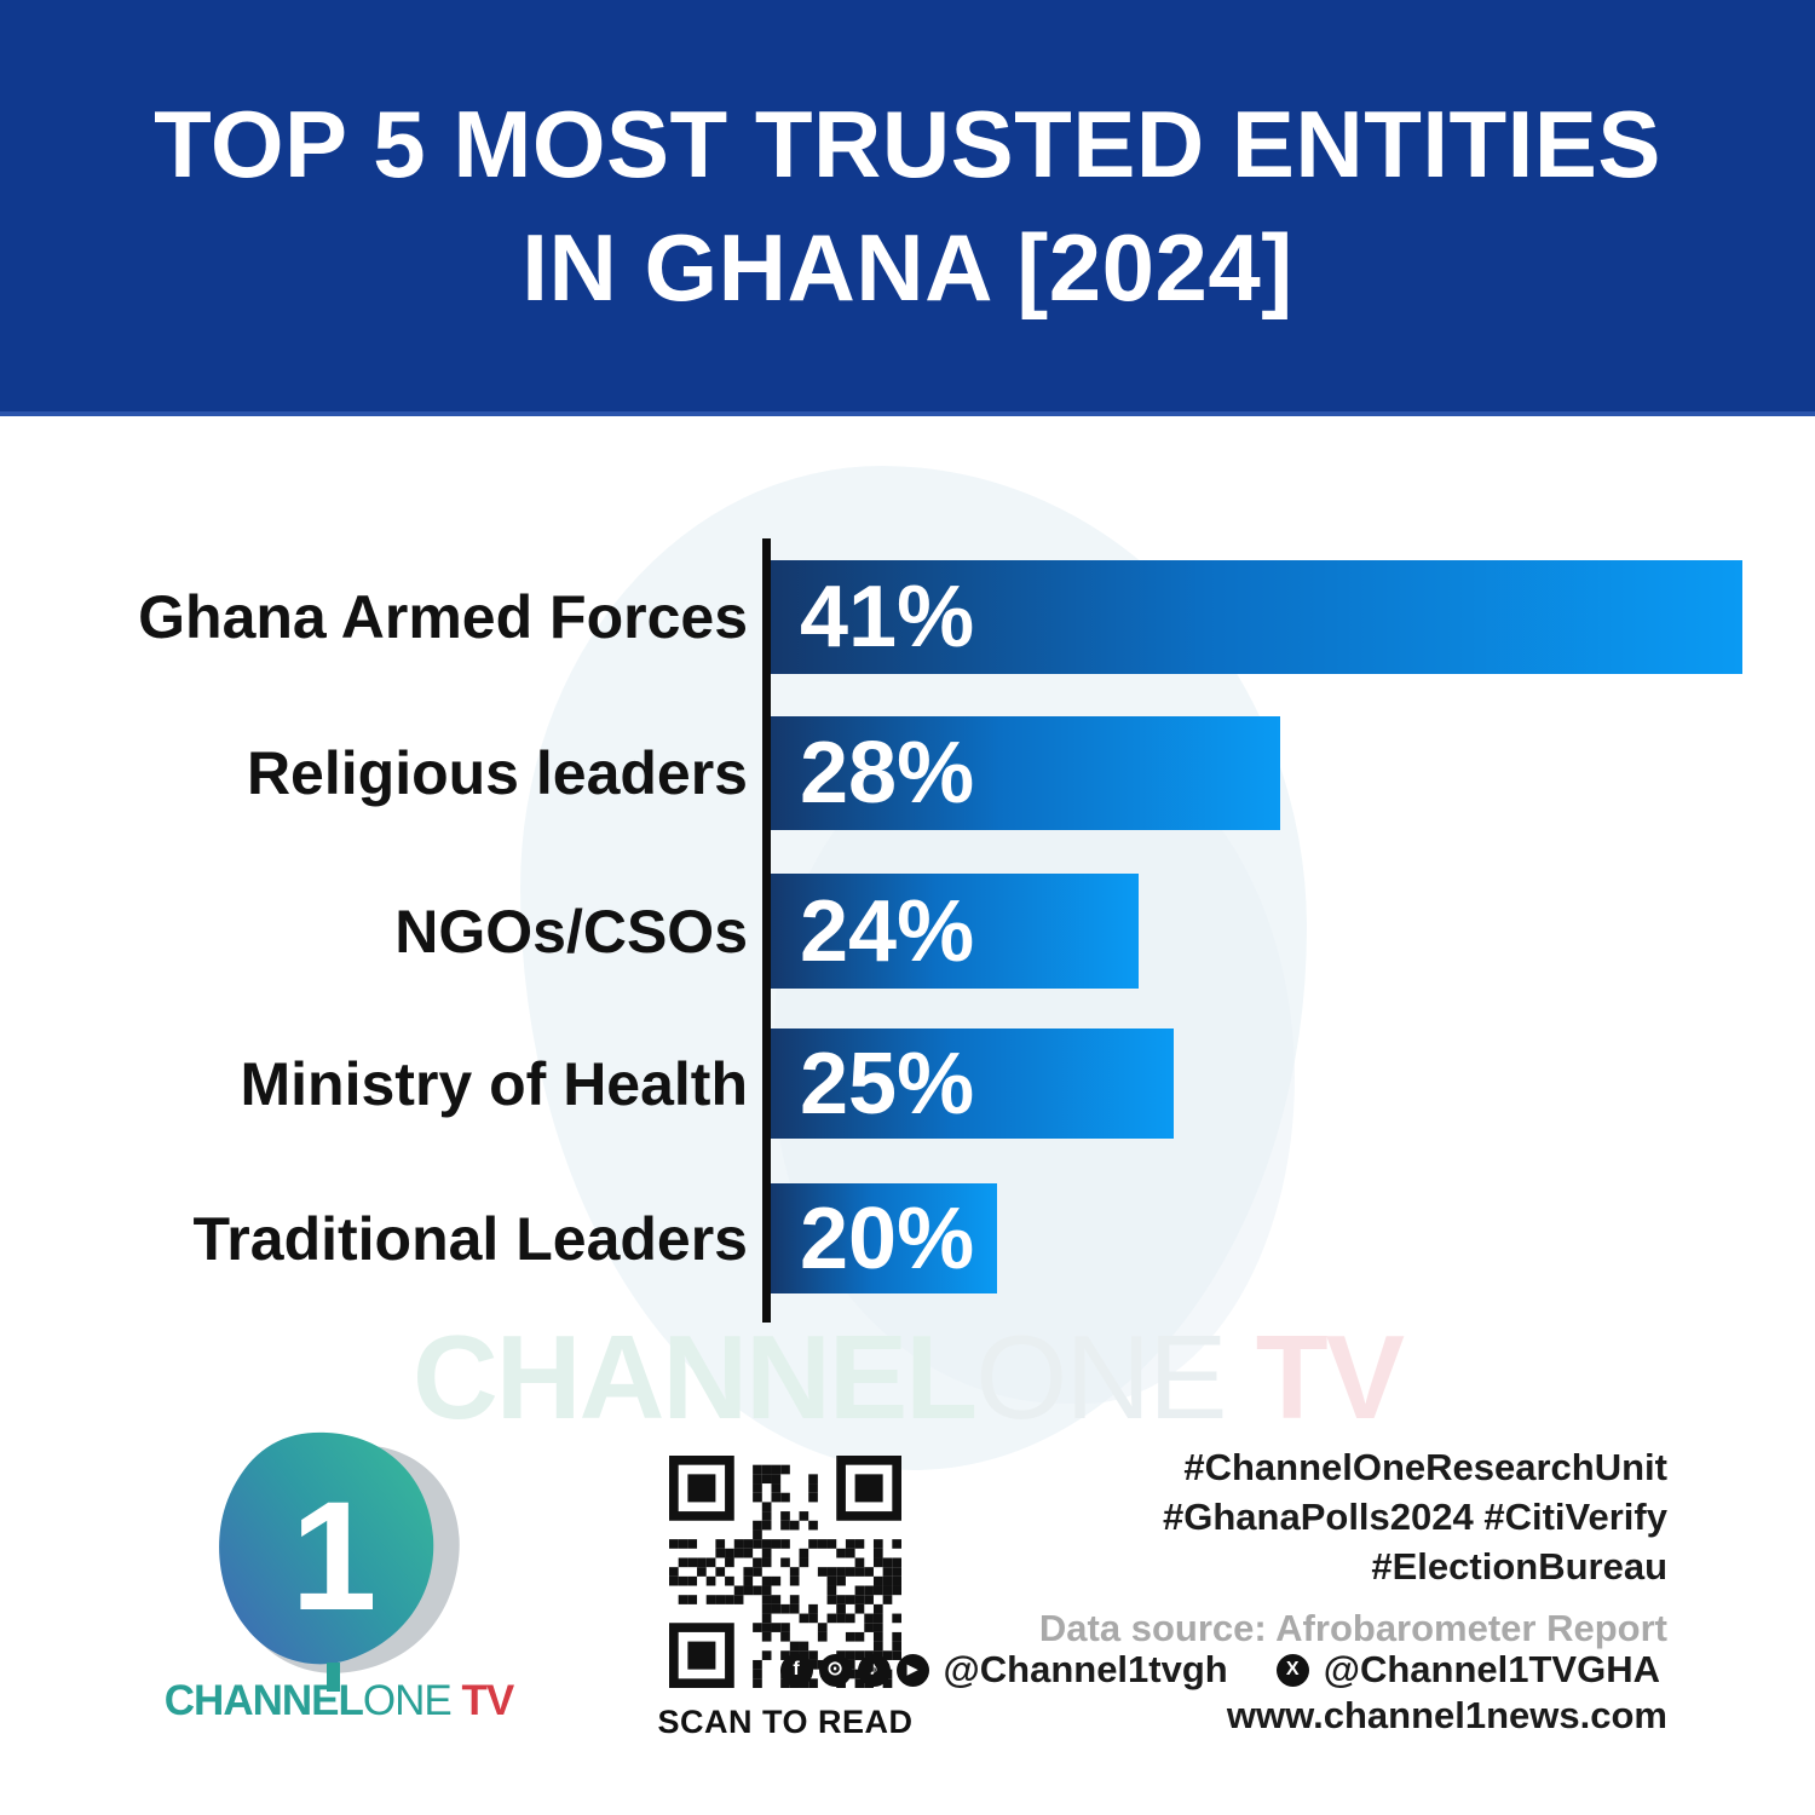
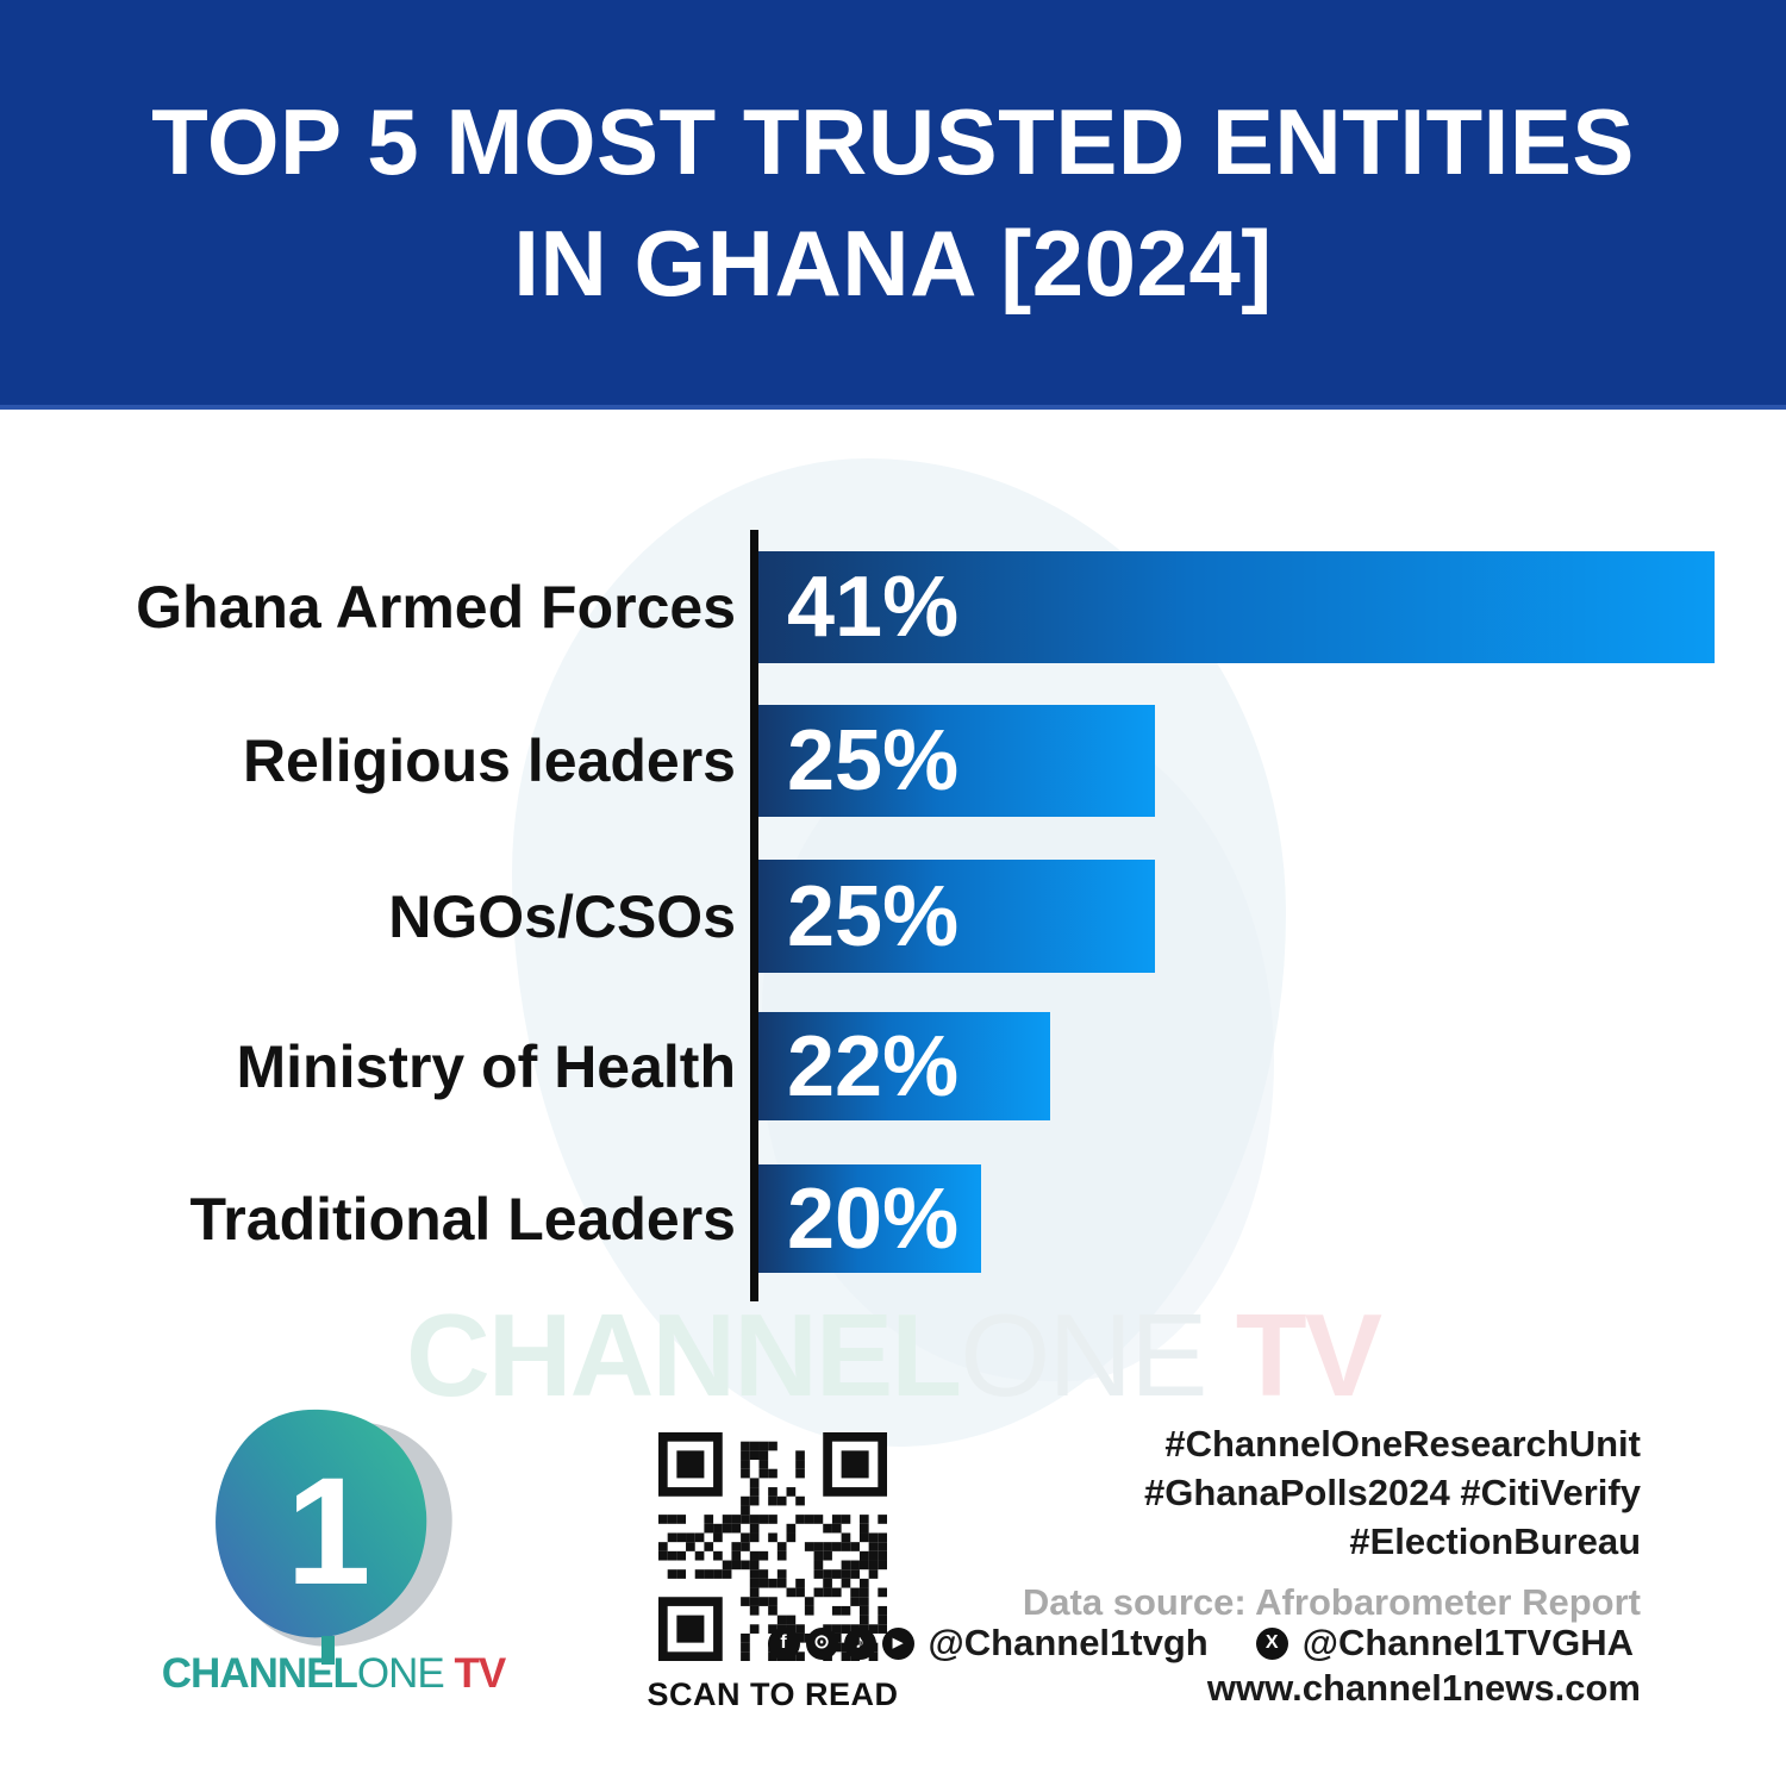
Religious leaders: 28% -> 25%
NGOs/CSOs: 24% -> 25%
Ministry of Health: 25% -> 22%
